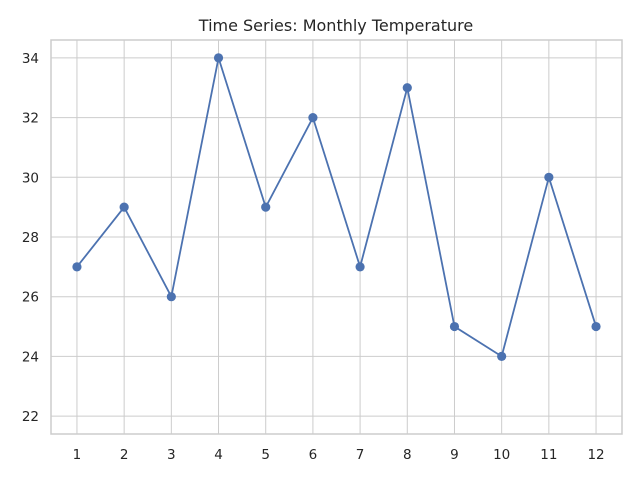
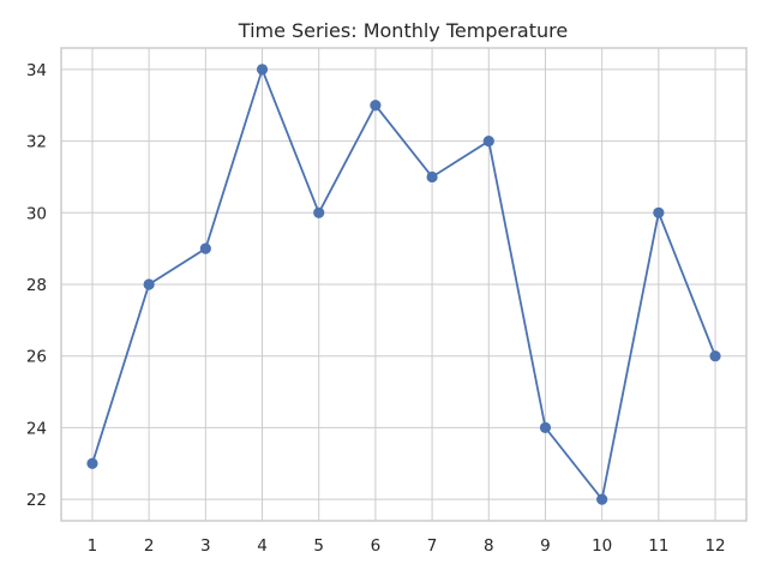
1: 27 -> 23
2: 29 -> 28
3: 26 -> 29
5: 29 -> 30
6: 32 -> 33
7: 27 -> 31
8: 33 -> 32
9: 25 -> 24
10: 24 -> 22
12: 25 -> 26
